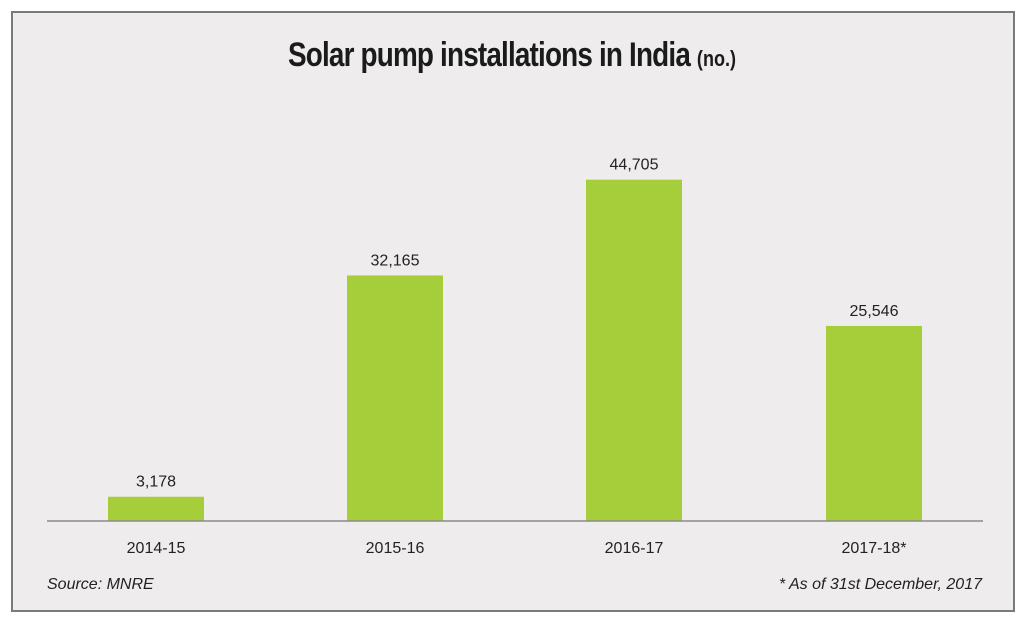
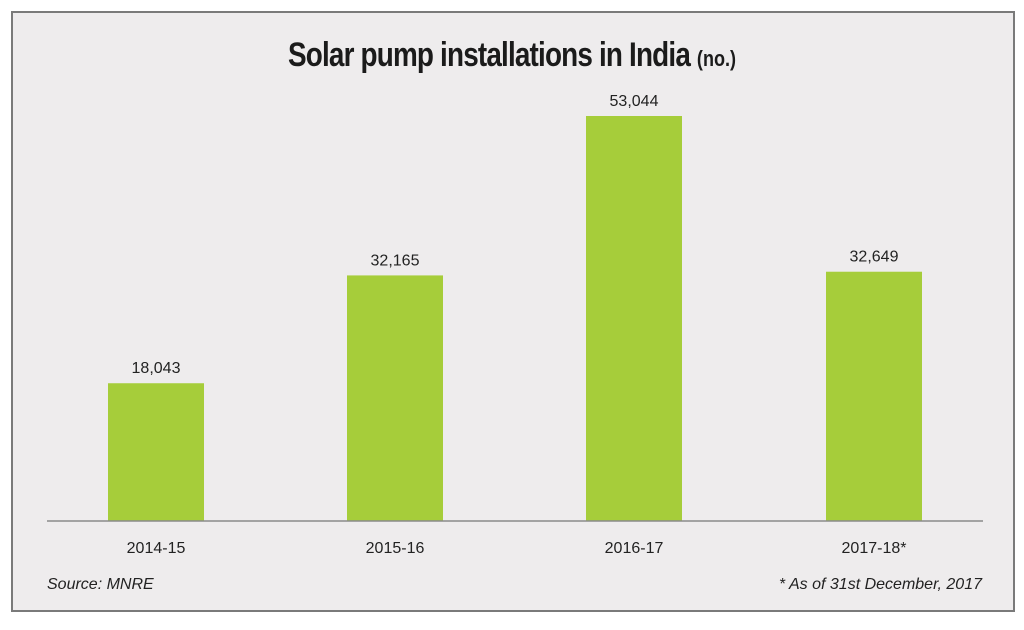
2014-15: 3,178 -> 18,043
2016-17: 44,705 -> 53,044
2017-18*: 25,546 -> 32,649
